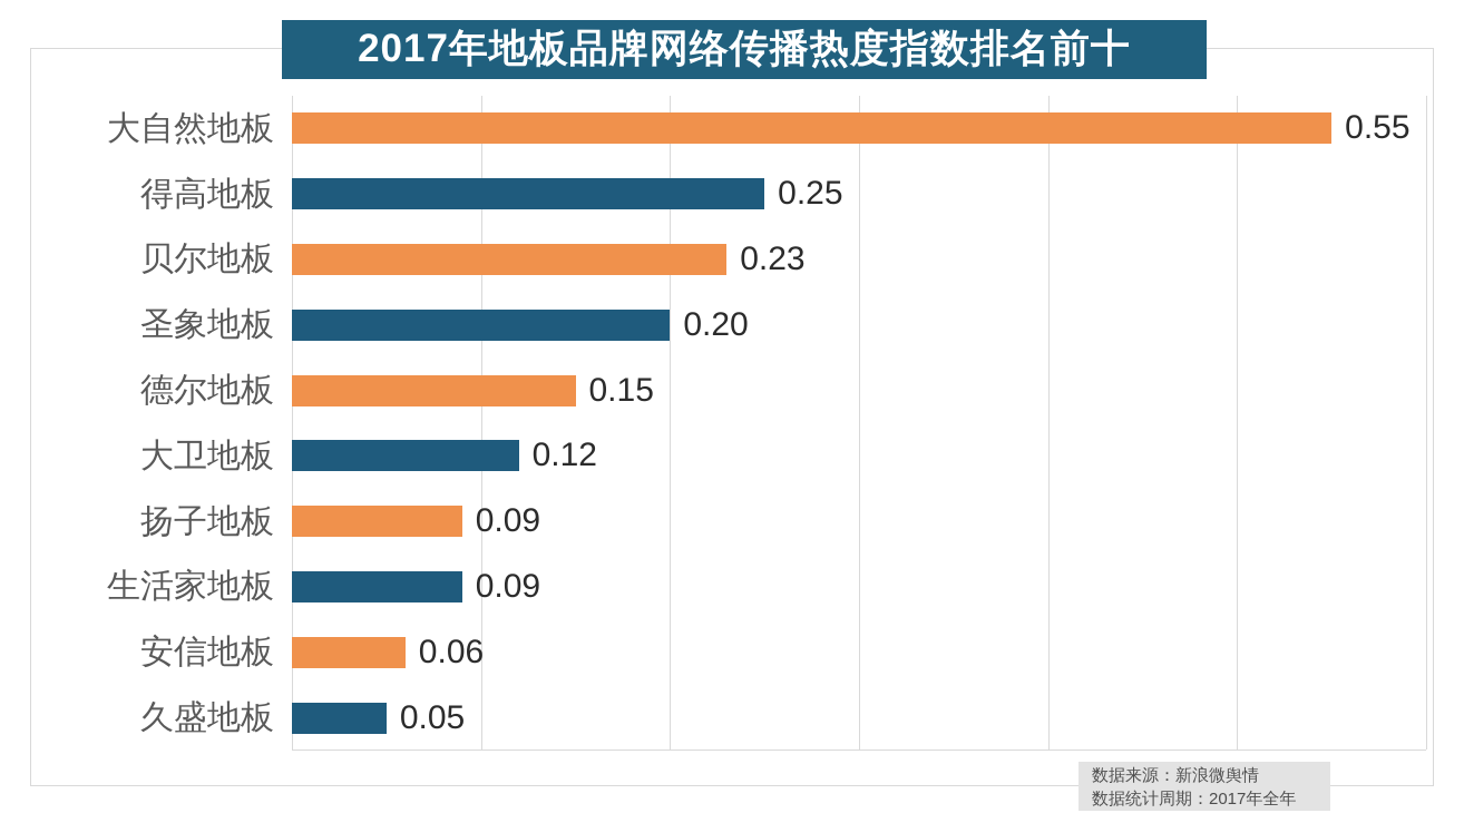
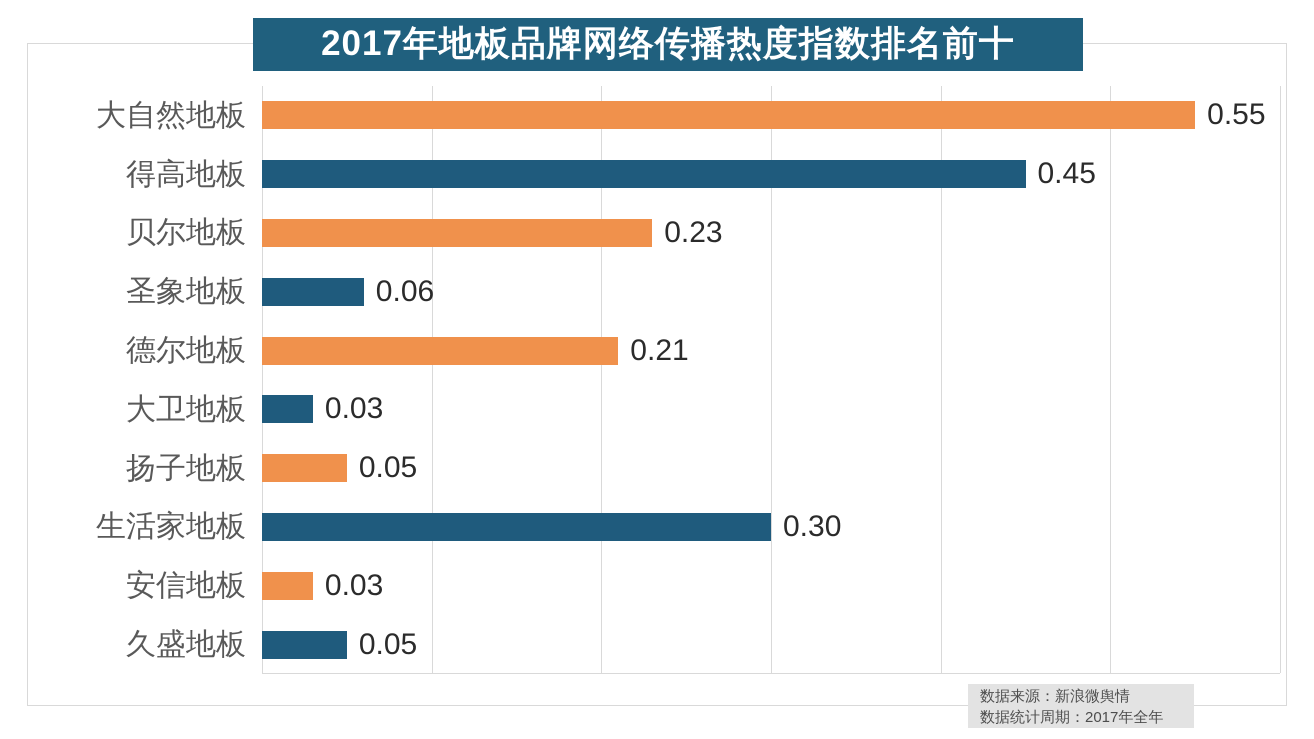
得高地板: 0.25 -> 0.45
圣象地板: 0.20 -> 0.06
德尔地板: 0.15 -> 0.21
大卫地板: 0.12 -> 0.03
扬子地板: 0.09 -> 0.05
生活家地板: 0.09 -> 0.30
安信地板: 0.06 -> 0.03
